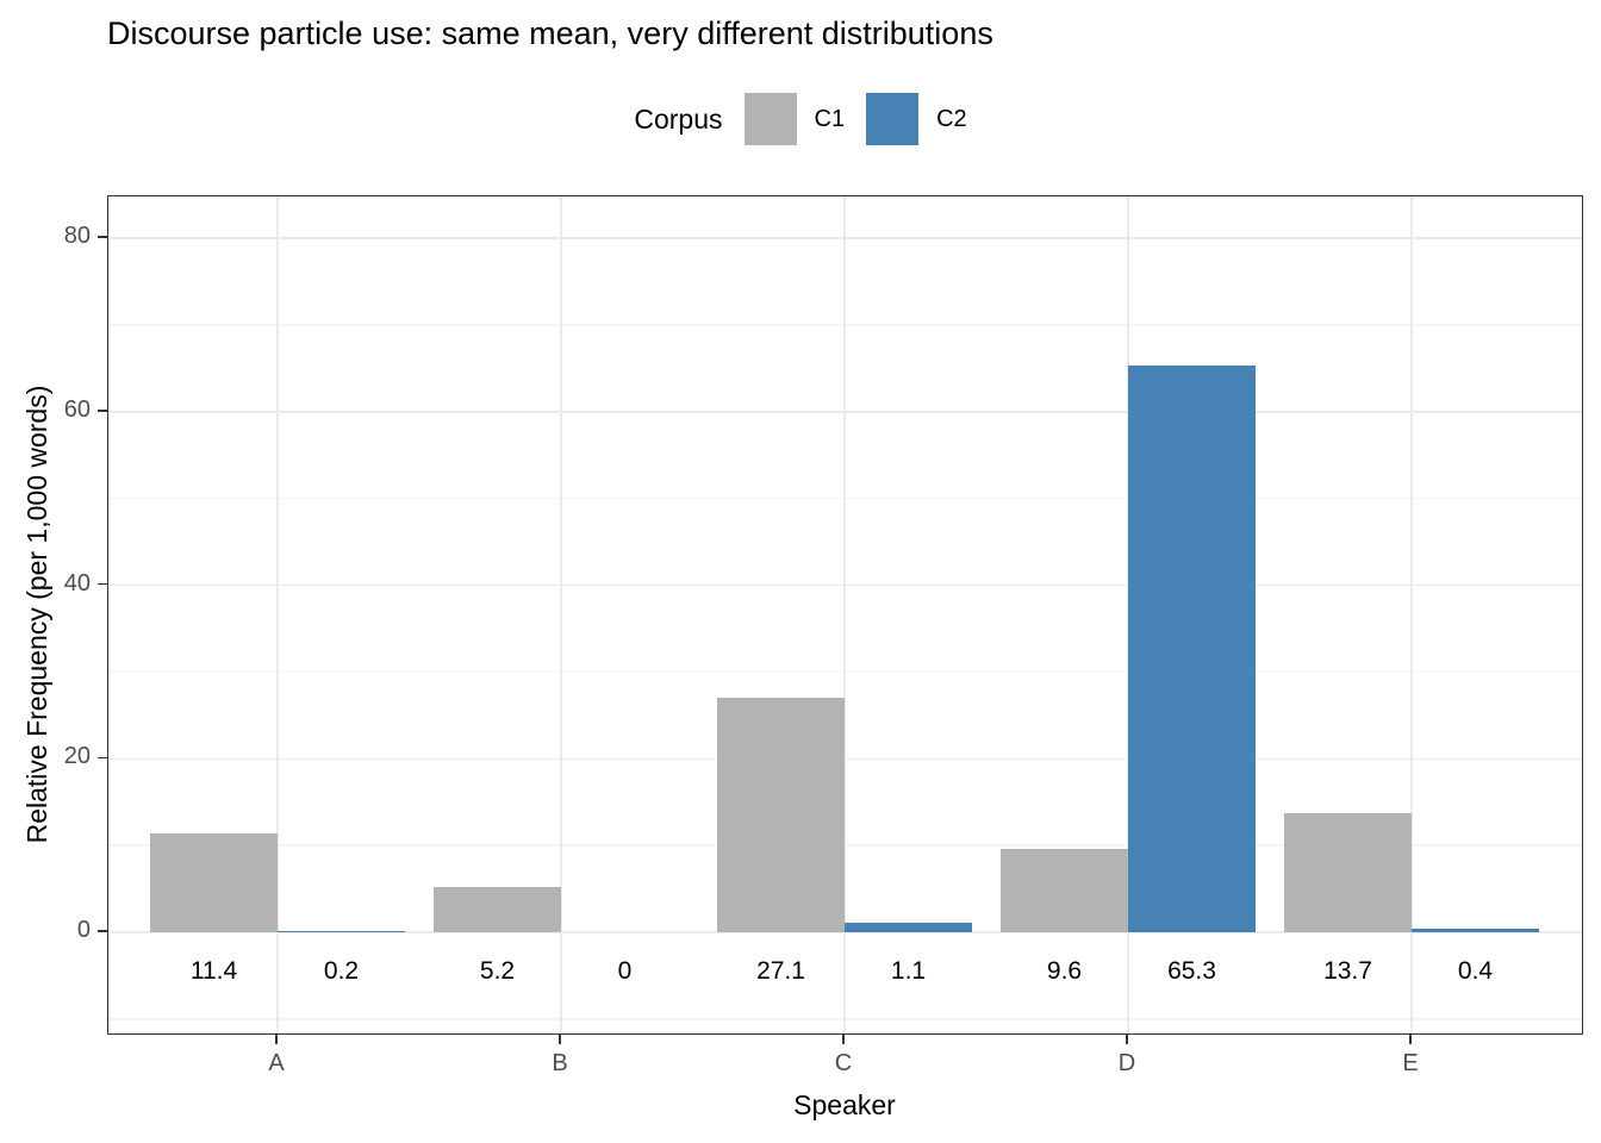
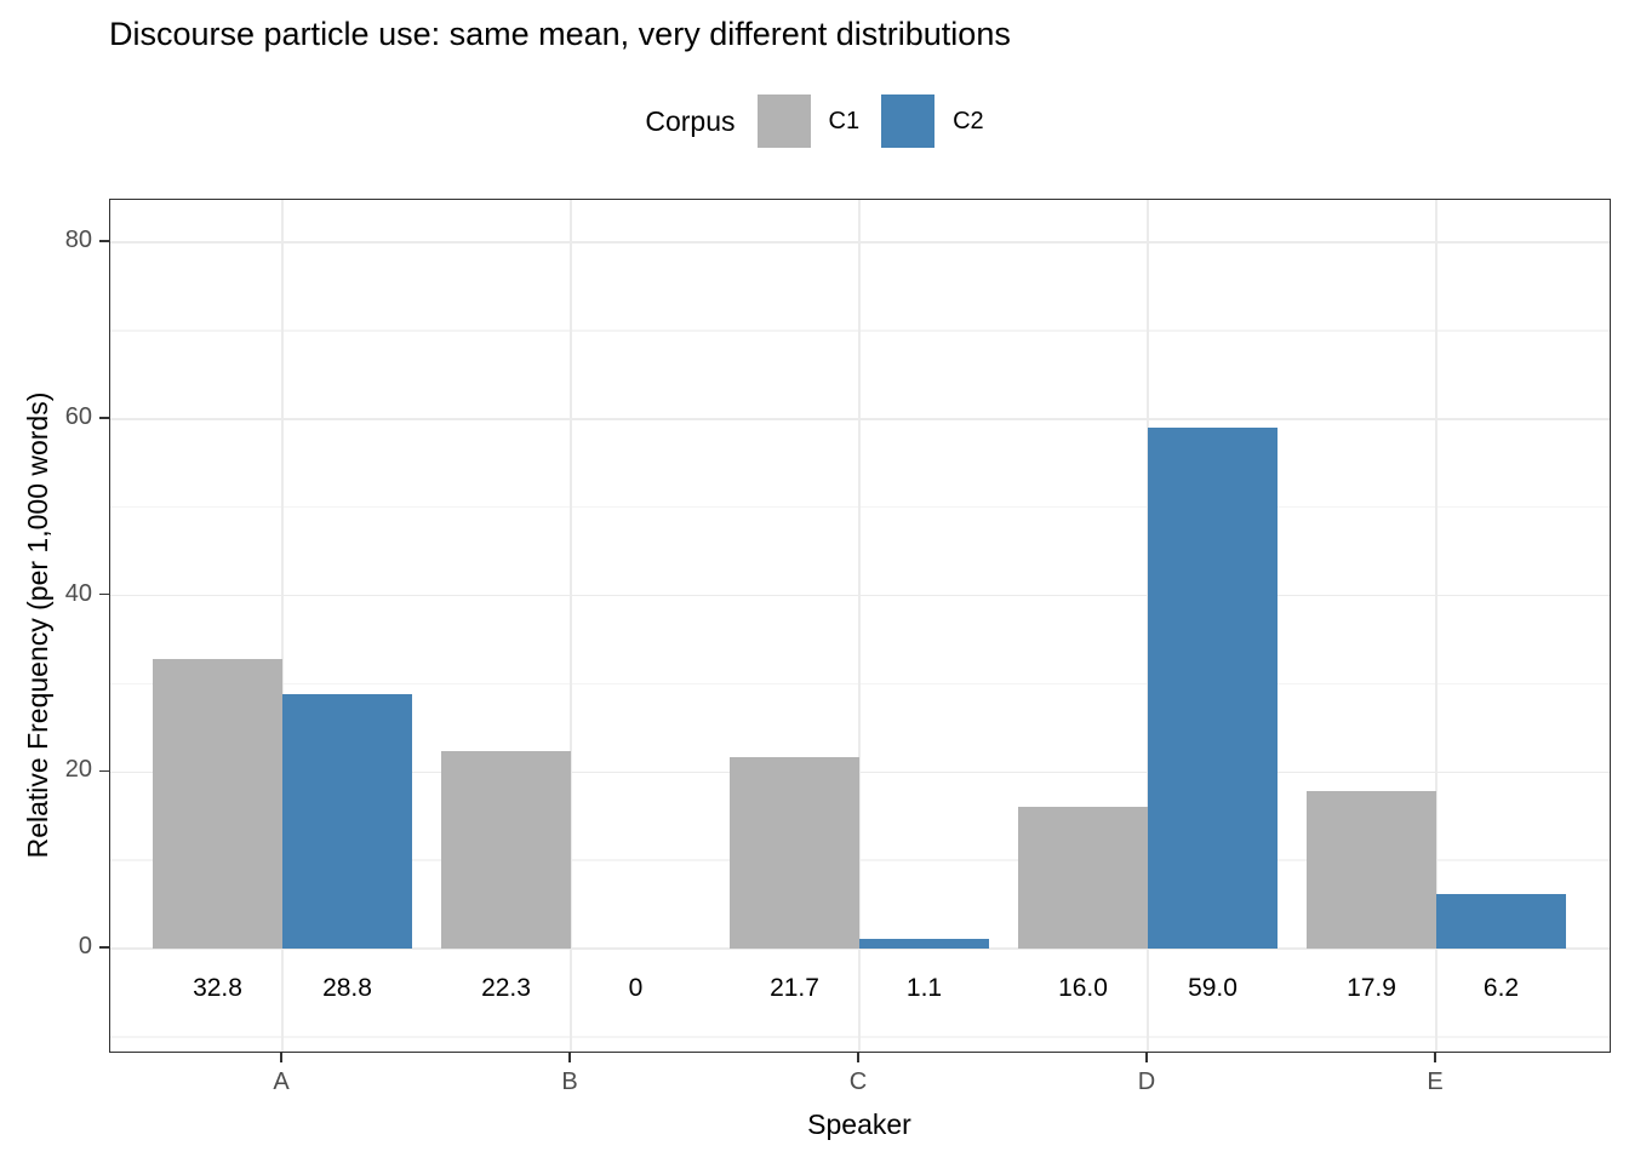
C1/A: 11.4 -> 32.8
C2/A: 0.2 -> 28.8
C1/B: 5.2 -> 22.3
C1/C: 27.1 -> 21.7
C1/D: 9.6 -> 16.0
C2/D: 65.3 -> 59.0
C1/E: 13.7 -> 17.9
C2/E: 0.4 -> 6.2
